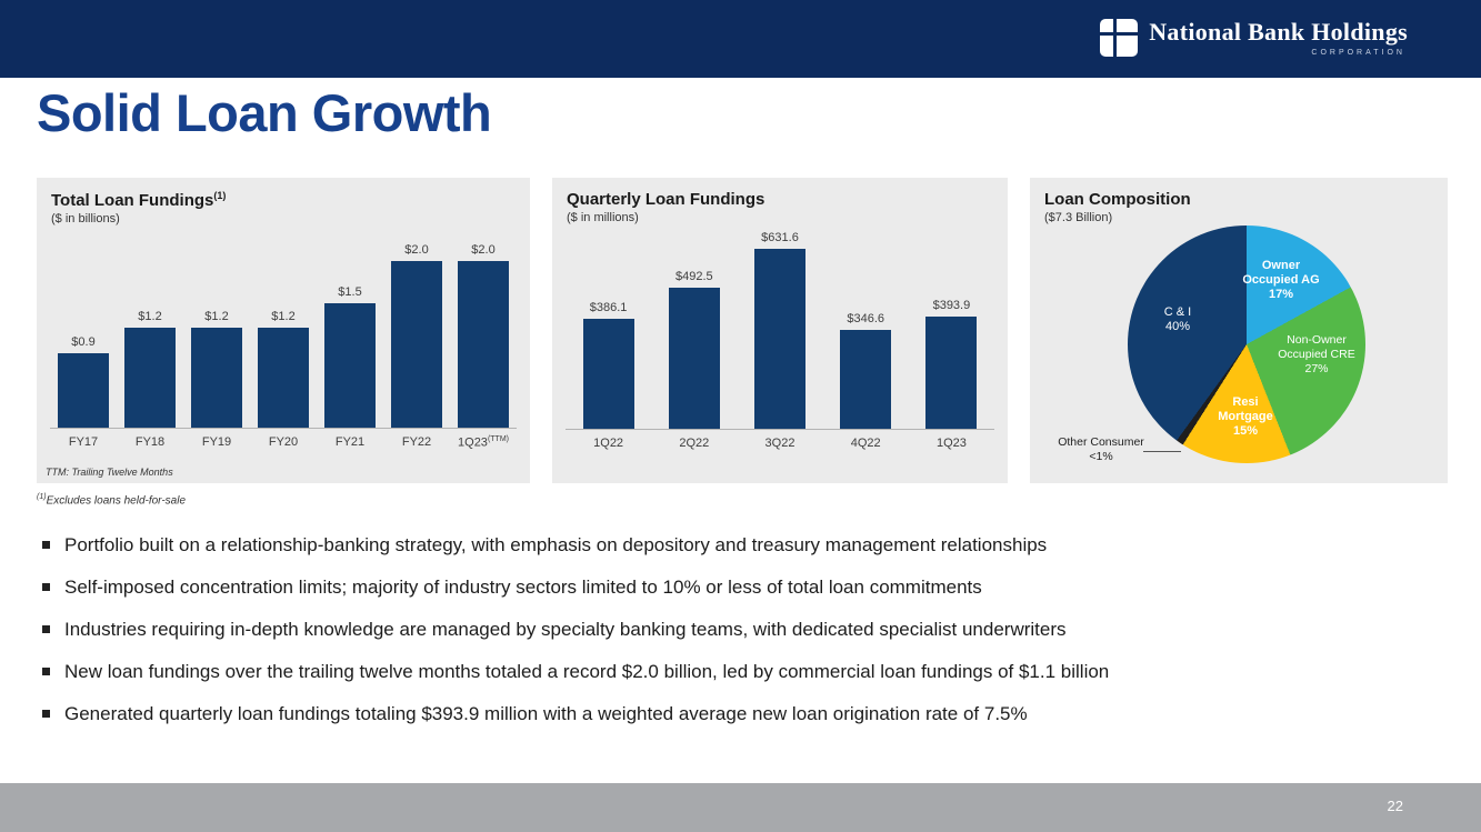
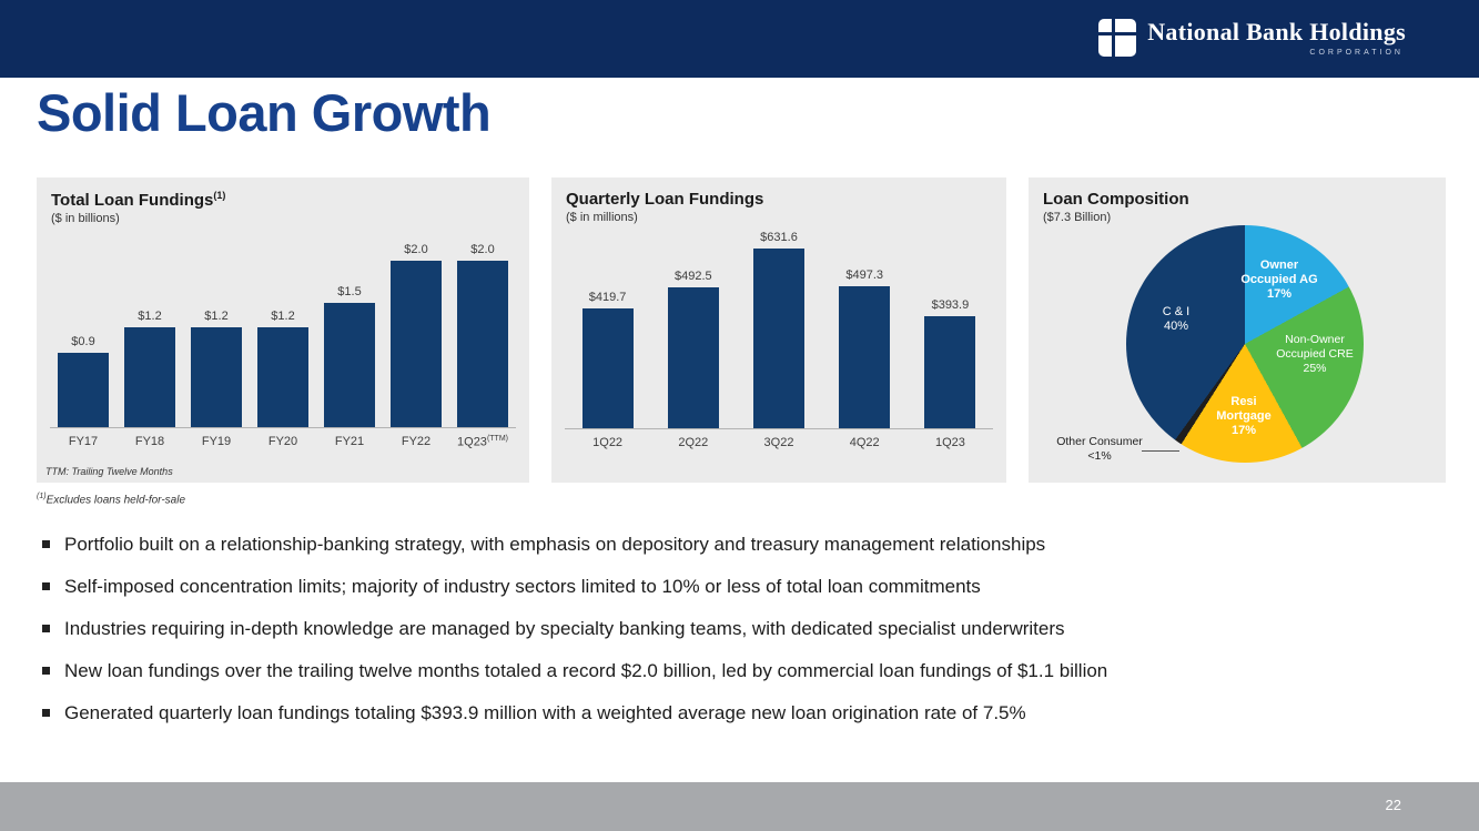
Quarterly Loan Fundings/1Q22: $386.1 -> $419.7
Quarterly Loan Fundings/4Q22: $346.6 -> $497.3
Loan Composition/Non-Owner Occupied CRE: 27% -> 25%
Loan Composition/Resi Mortgage: 15% -> 17%
